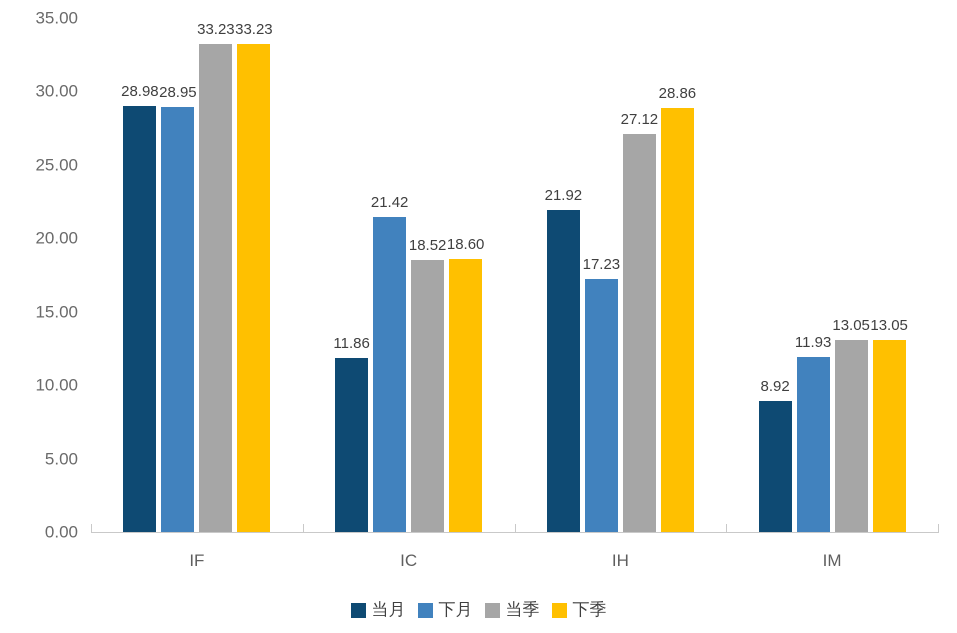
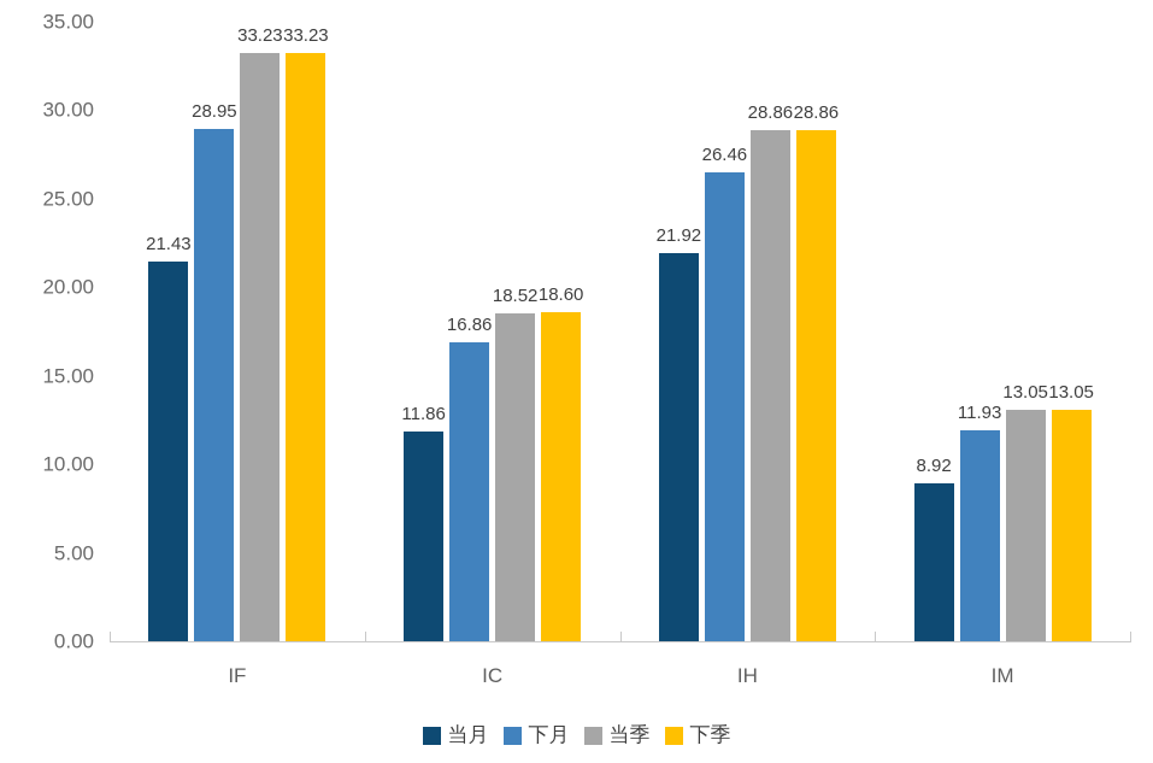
当月/IF: 28.98 -> 21.43
下月/IC: 21.42 -> 16.86
下月/IH: 17.23 -> 26.46
当季/IH: 27.12 -> 28.86
